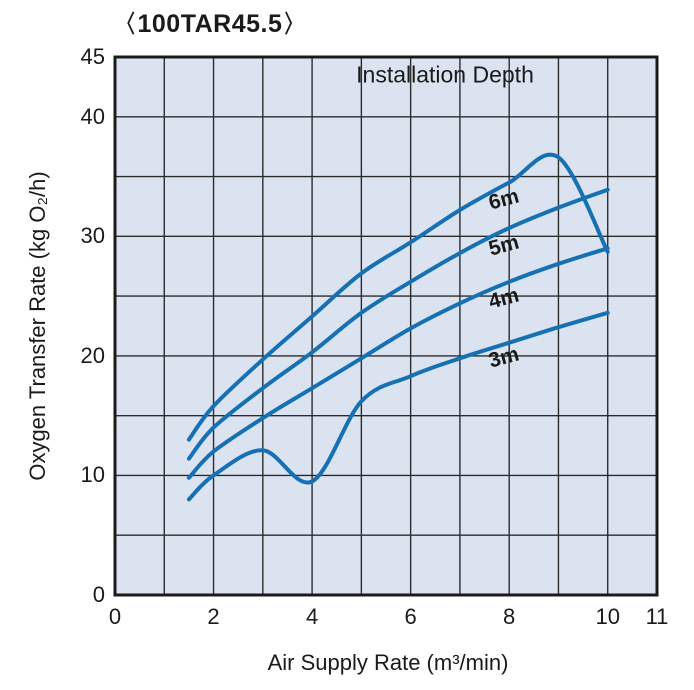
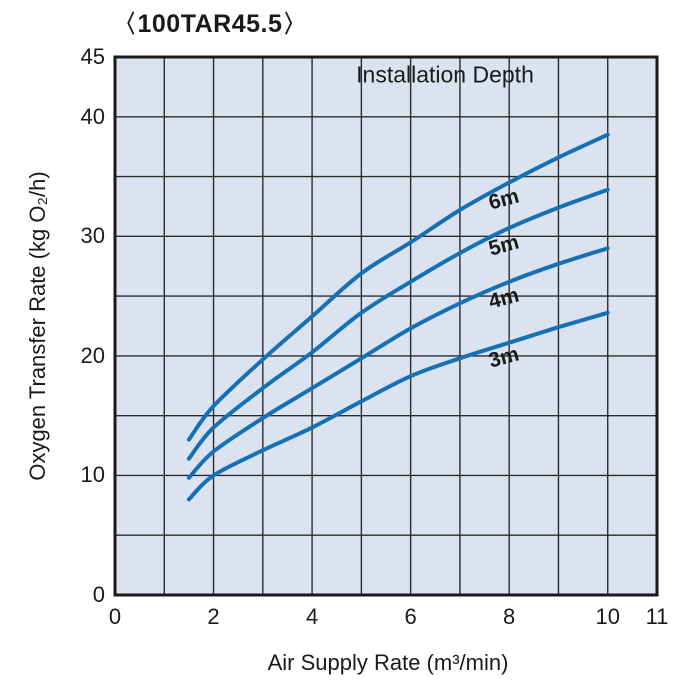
3m/4: 9.5 -> 14.0
6m/10: 28.7 -> 38.5
